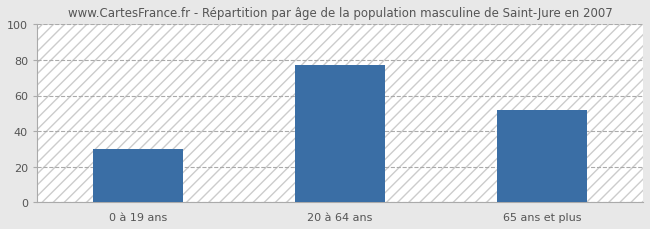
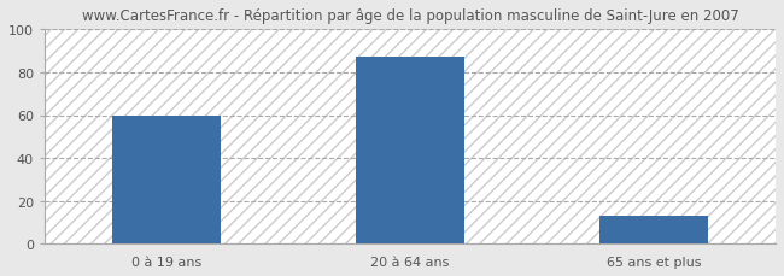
0 à 19 ans: 30 -> 60
20 à 64 ans: 77 -> 87
65 ans et plus: 52 -> 13
